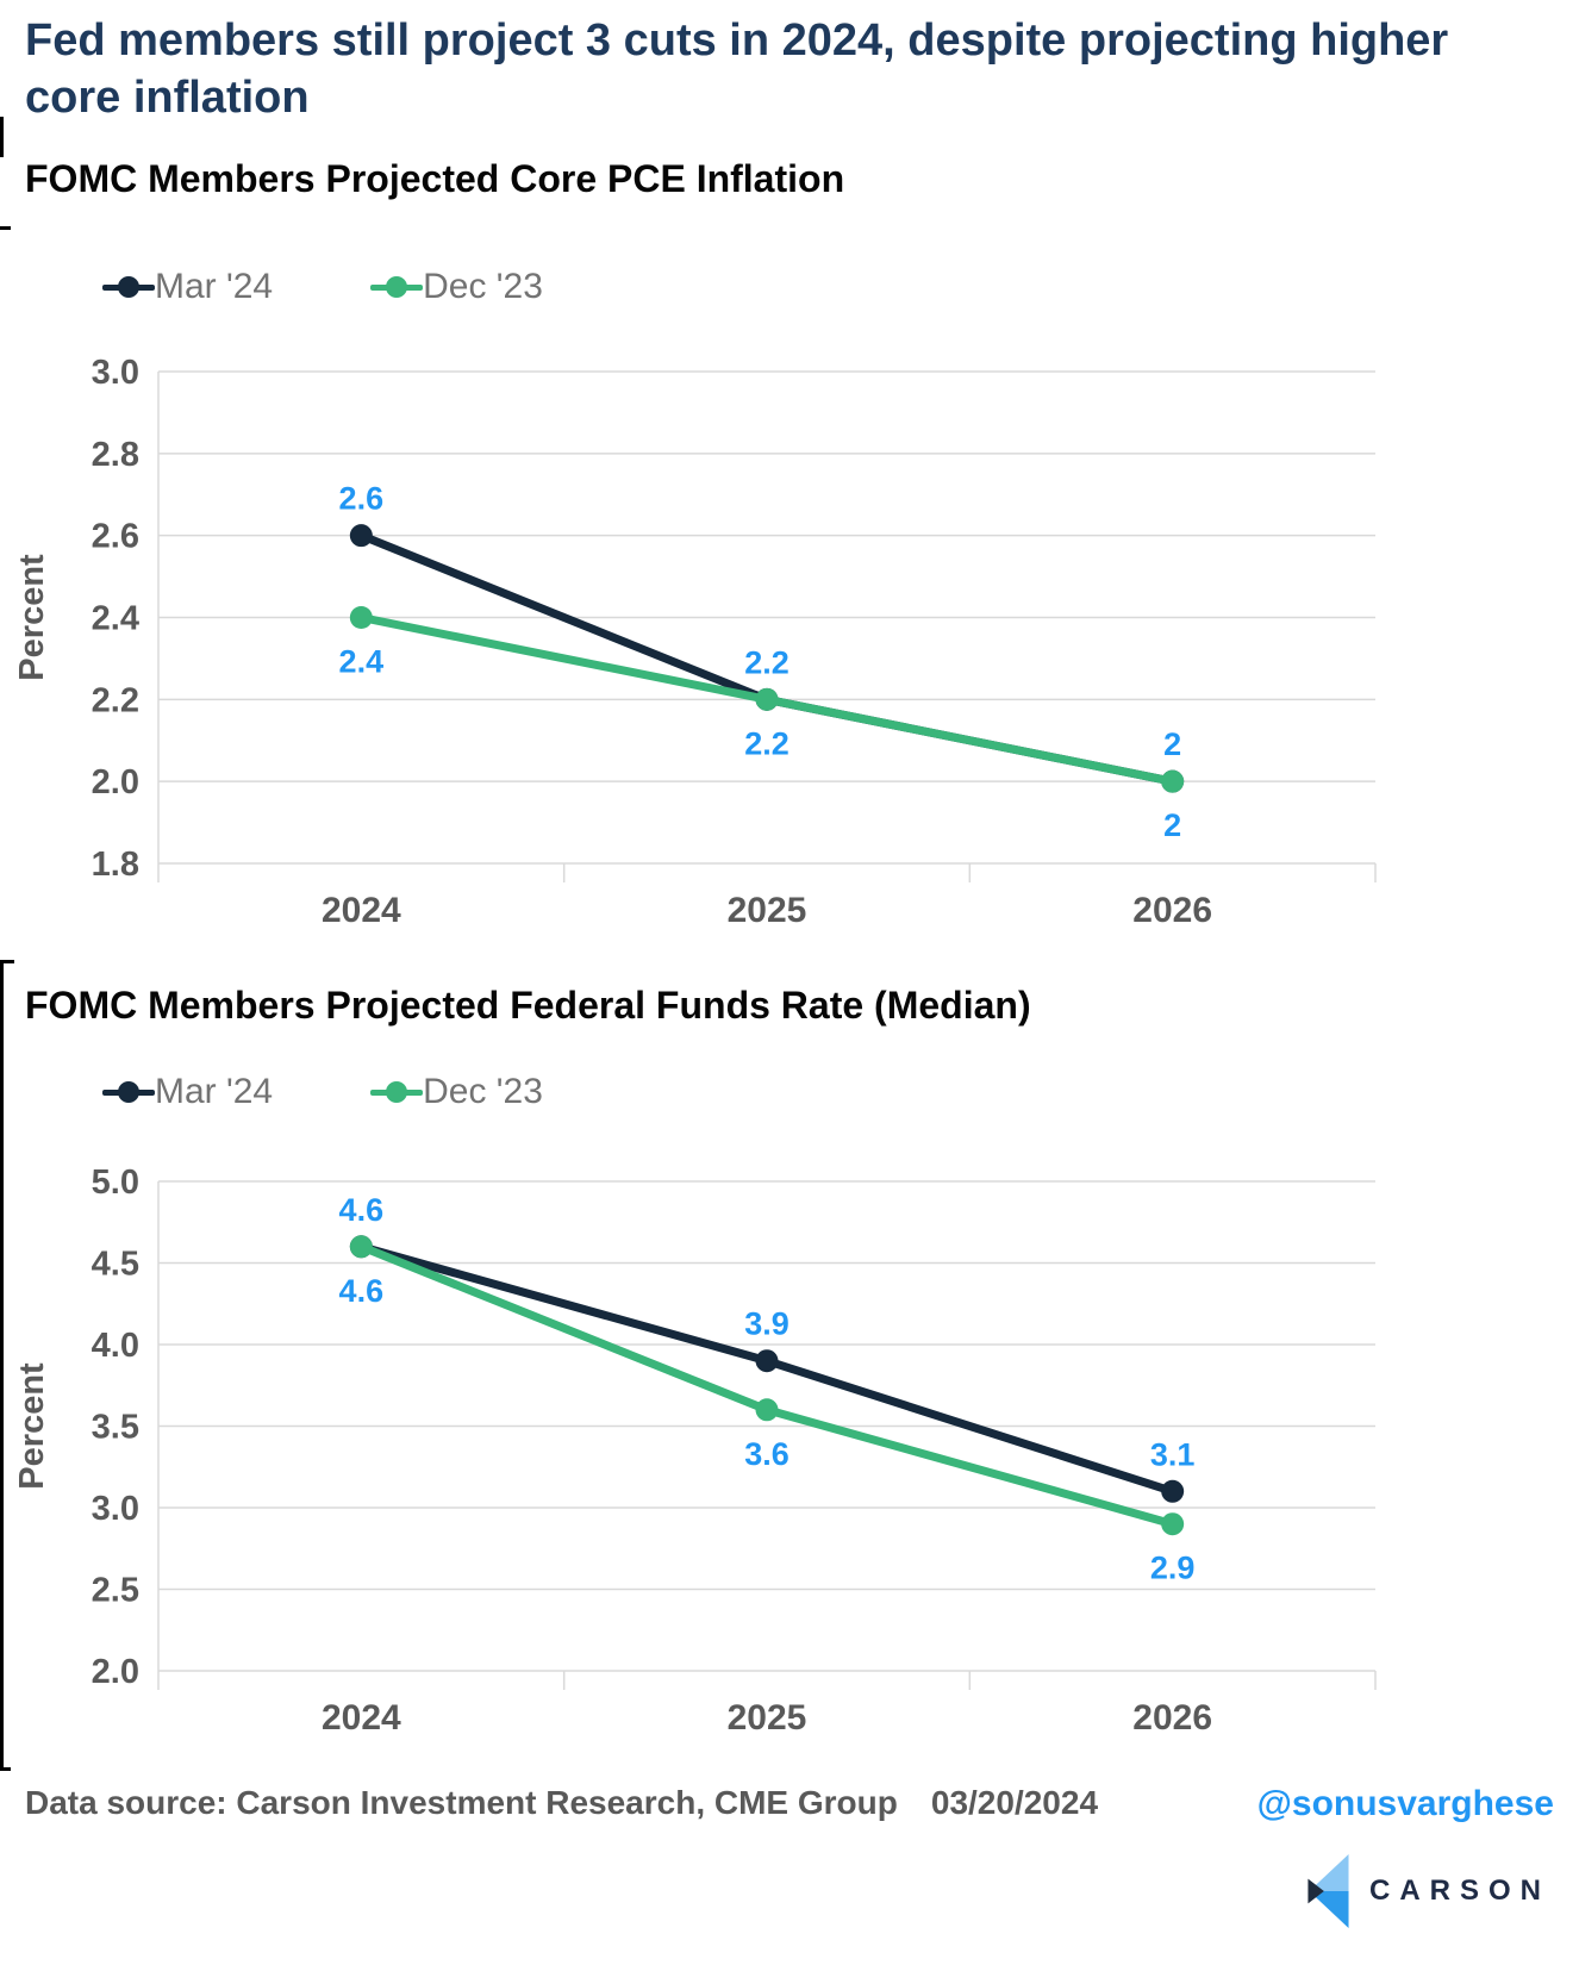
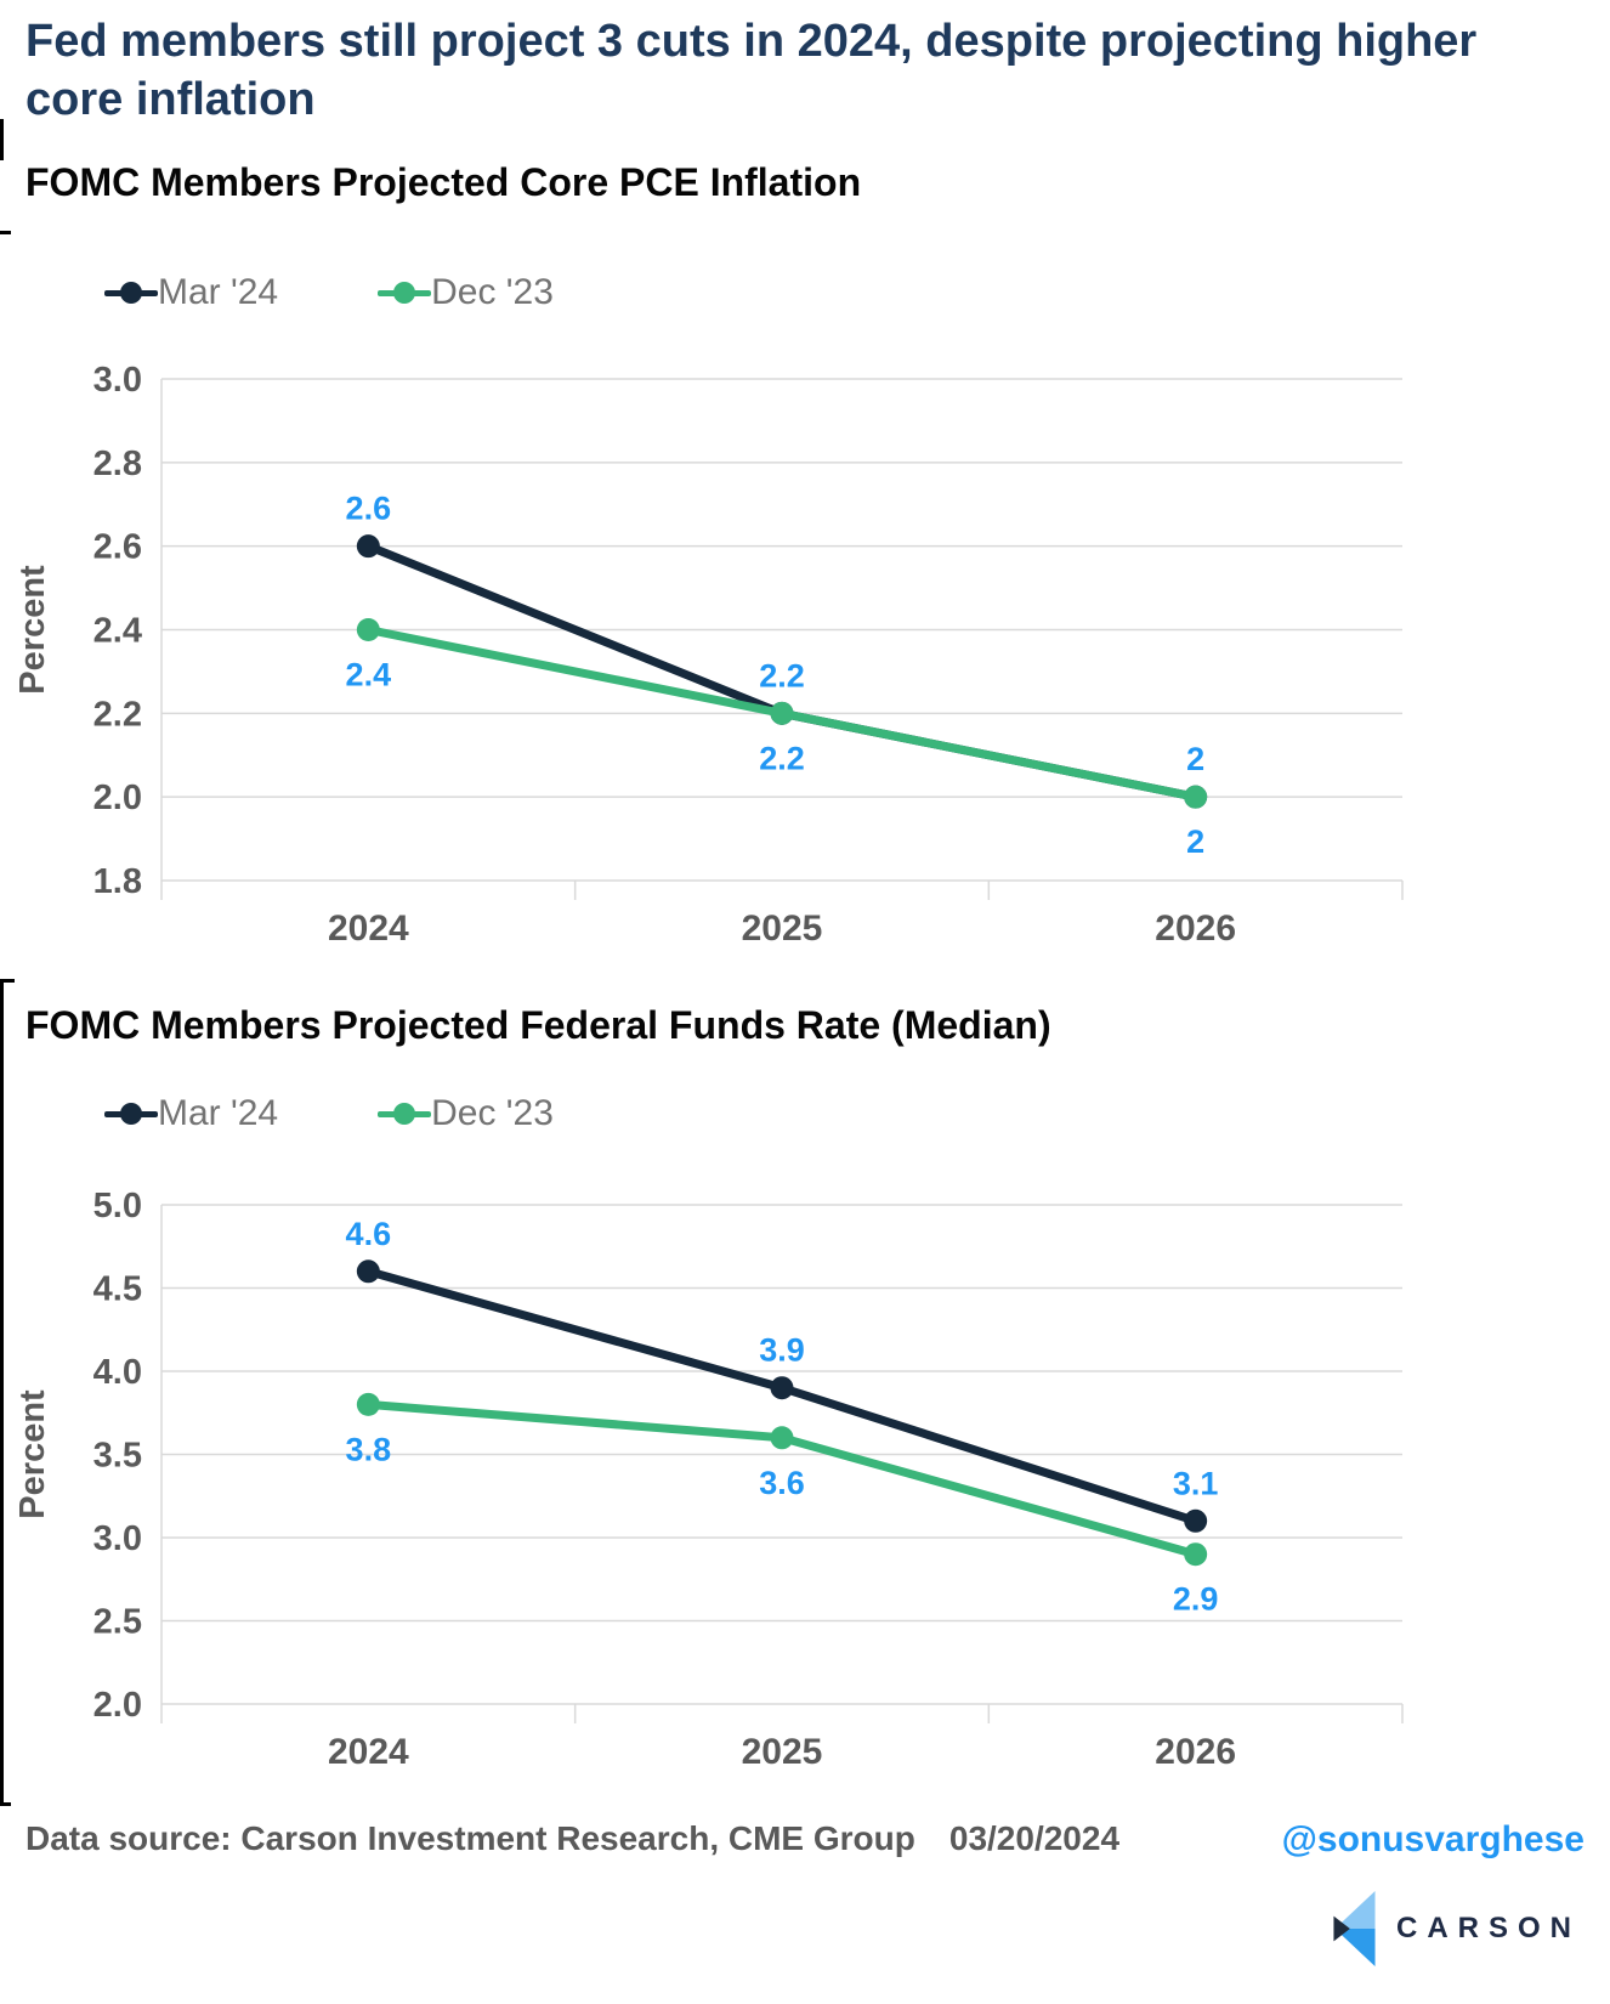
FOMC Members Projected Federal Funds Rate (Median)/Dec '23/2024: 4.6 -> 3.8
